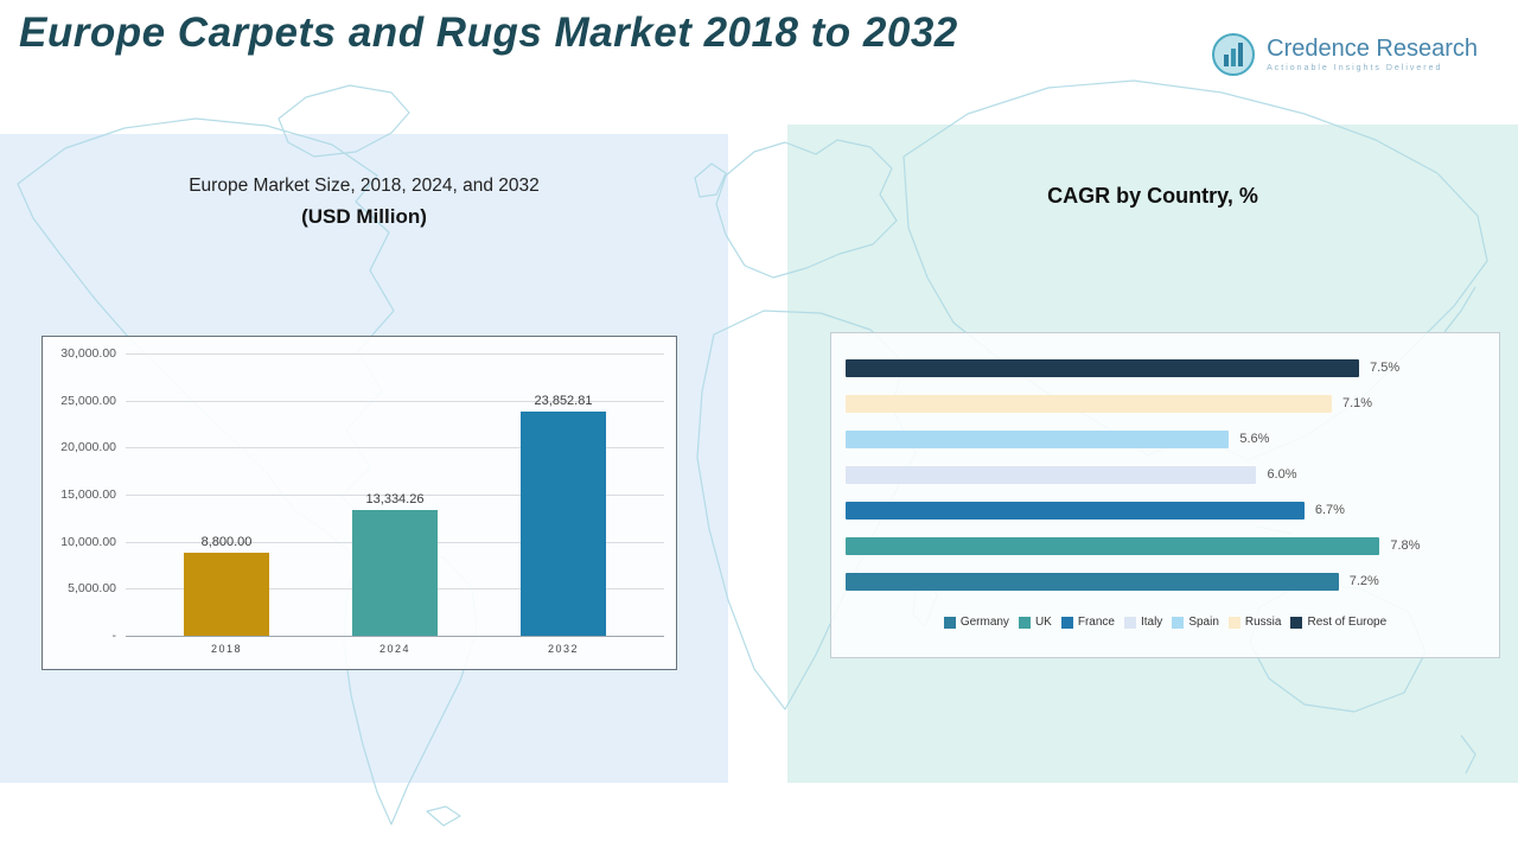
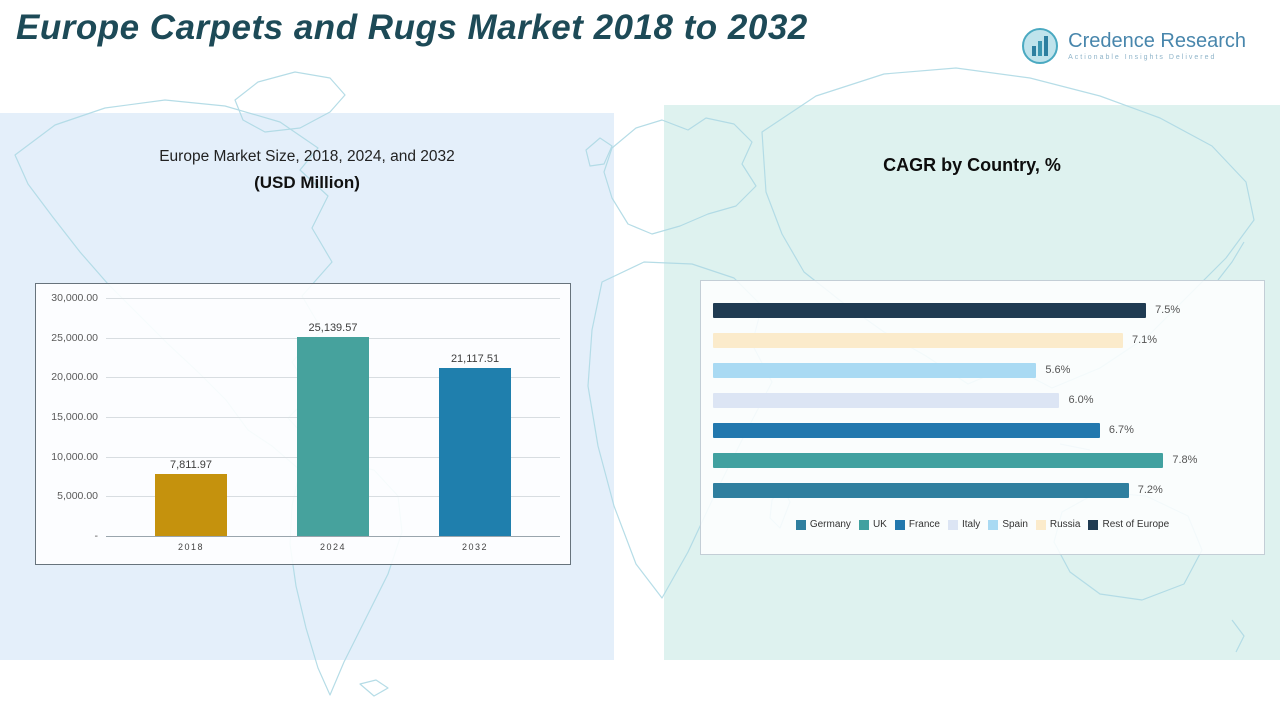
Europe Market Size, 2018, 2024, and 2032 (USD Million)/2018: 8,800.00 -> 7,811.97
Europe Market Size, 2018, 2024, and 2032 (USD Million)/2024: 13,334.26 -> 25,139.57
Europe Market Size, 2018, 2024, and 2032 (USD Million)/2032: 23,852.81 -> 21,117.51
